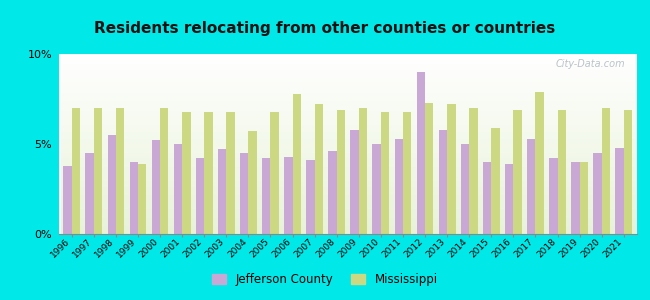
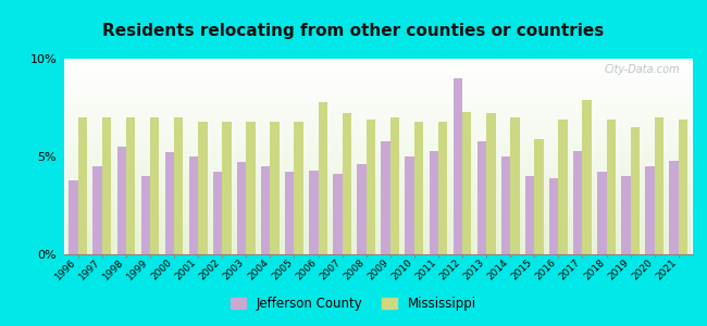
Mississippi/1999: 3.9% -> 7.0%
Mississippi/2004: 5.7% -> 6.8%
Mississippi/2019: 4.0% -> 6.5%
